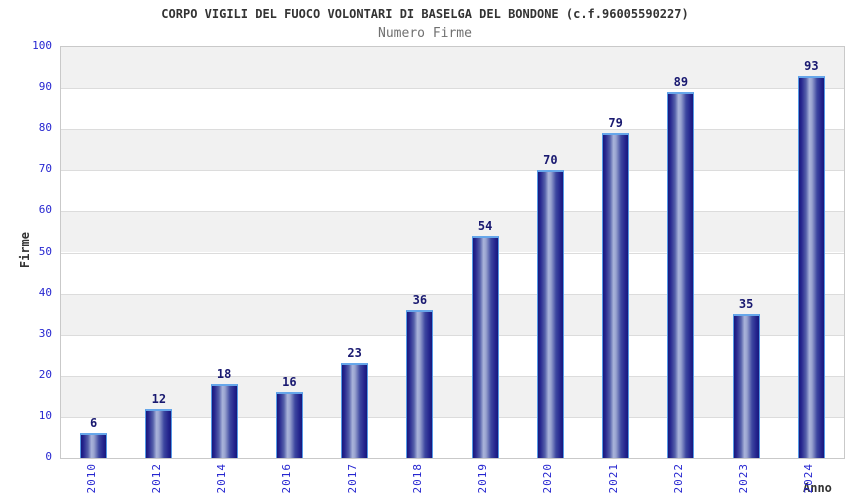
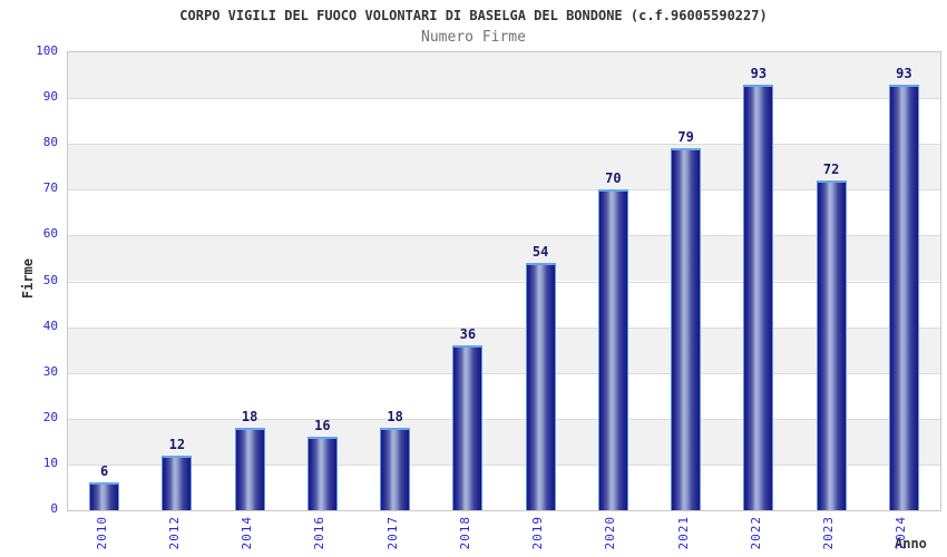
2017: 23 -> 18
2022: 89 -> 93
2023: 35 -> 72
